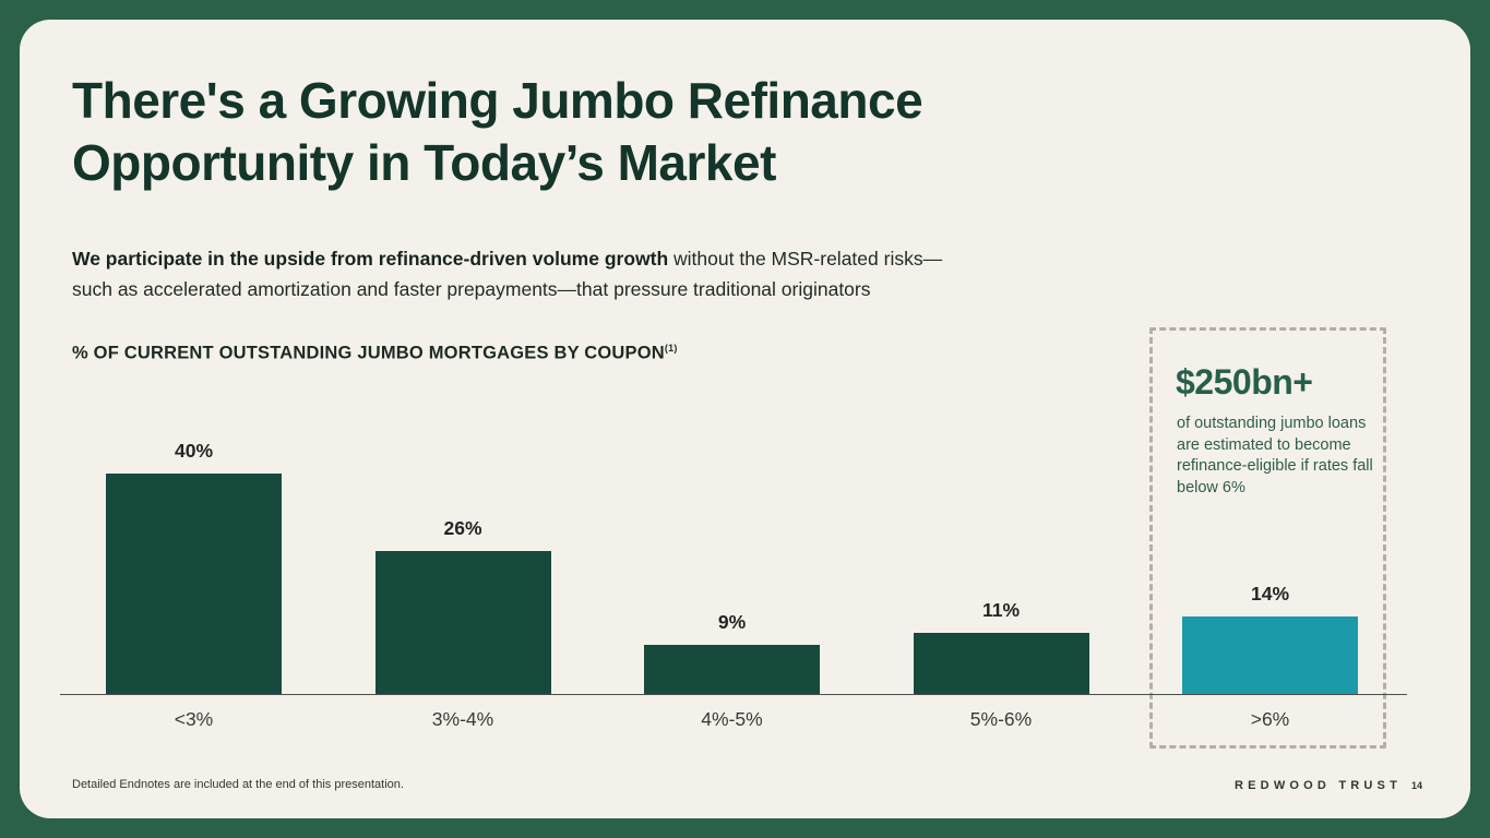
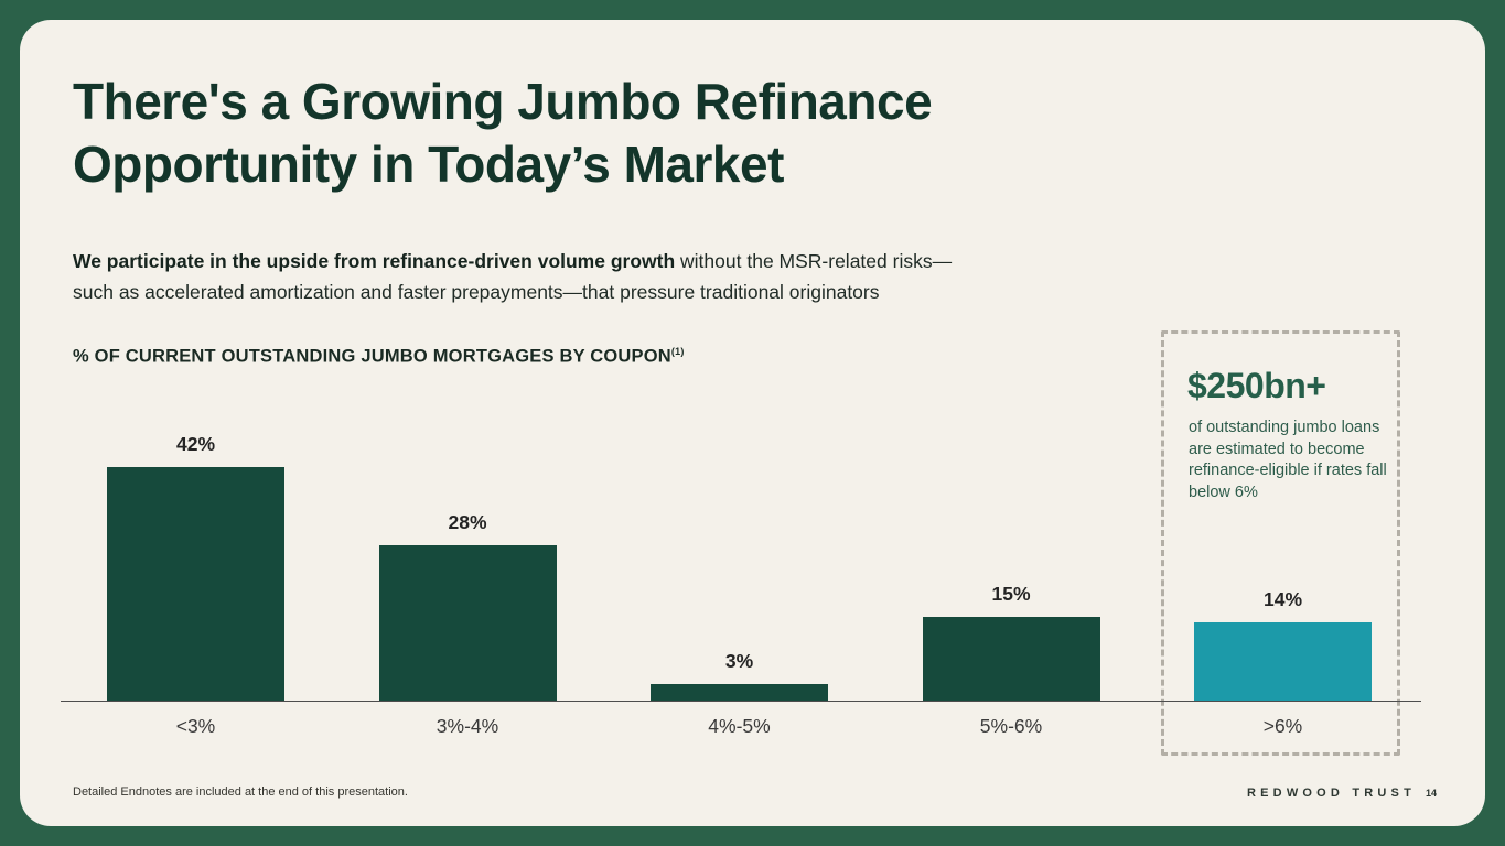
<3%: 40% -> 42%
3%-4%: 26% -> 28%
4%-5%: 9% -> 3%
5%-6%: 11% -> 15%
